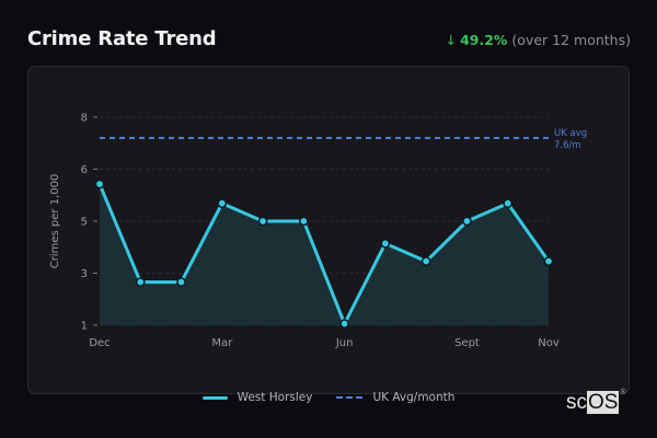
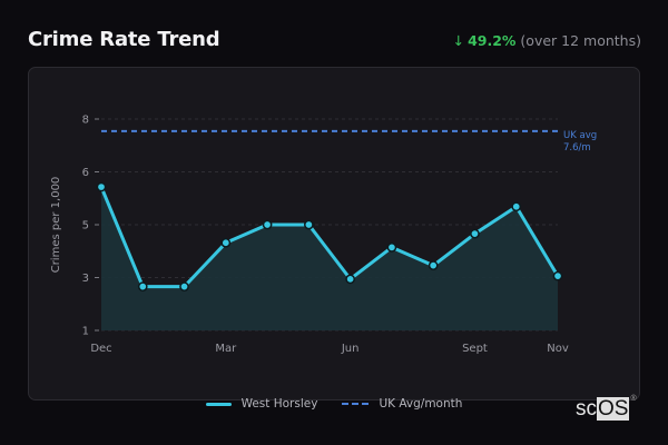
UK Avg/month/Dec: 7.3 -> 7.6
West Horsley/Mar: 5.1 -> 3.9
UK Avg/month/Mar: 7.3 -> 4.9
West Horsley/Jun: 1.1 -> 2.7
UK Avg/month/Jun: 7.3 -> 7.0
West Horsley/Sept: 4.5 -> 4.2
UK Avg/month/Sept: 7.3 -> 5.3
West Horsley/Nov: 3.1 -> 2.8
UK Avg/month/Nov: 7.3 -> 5.9
